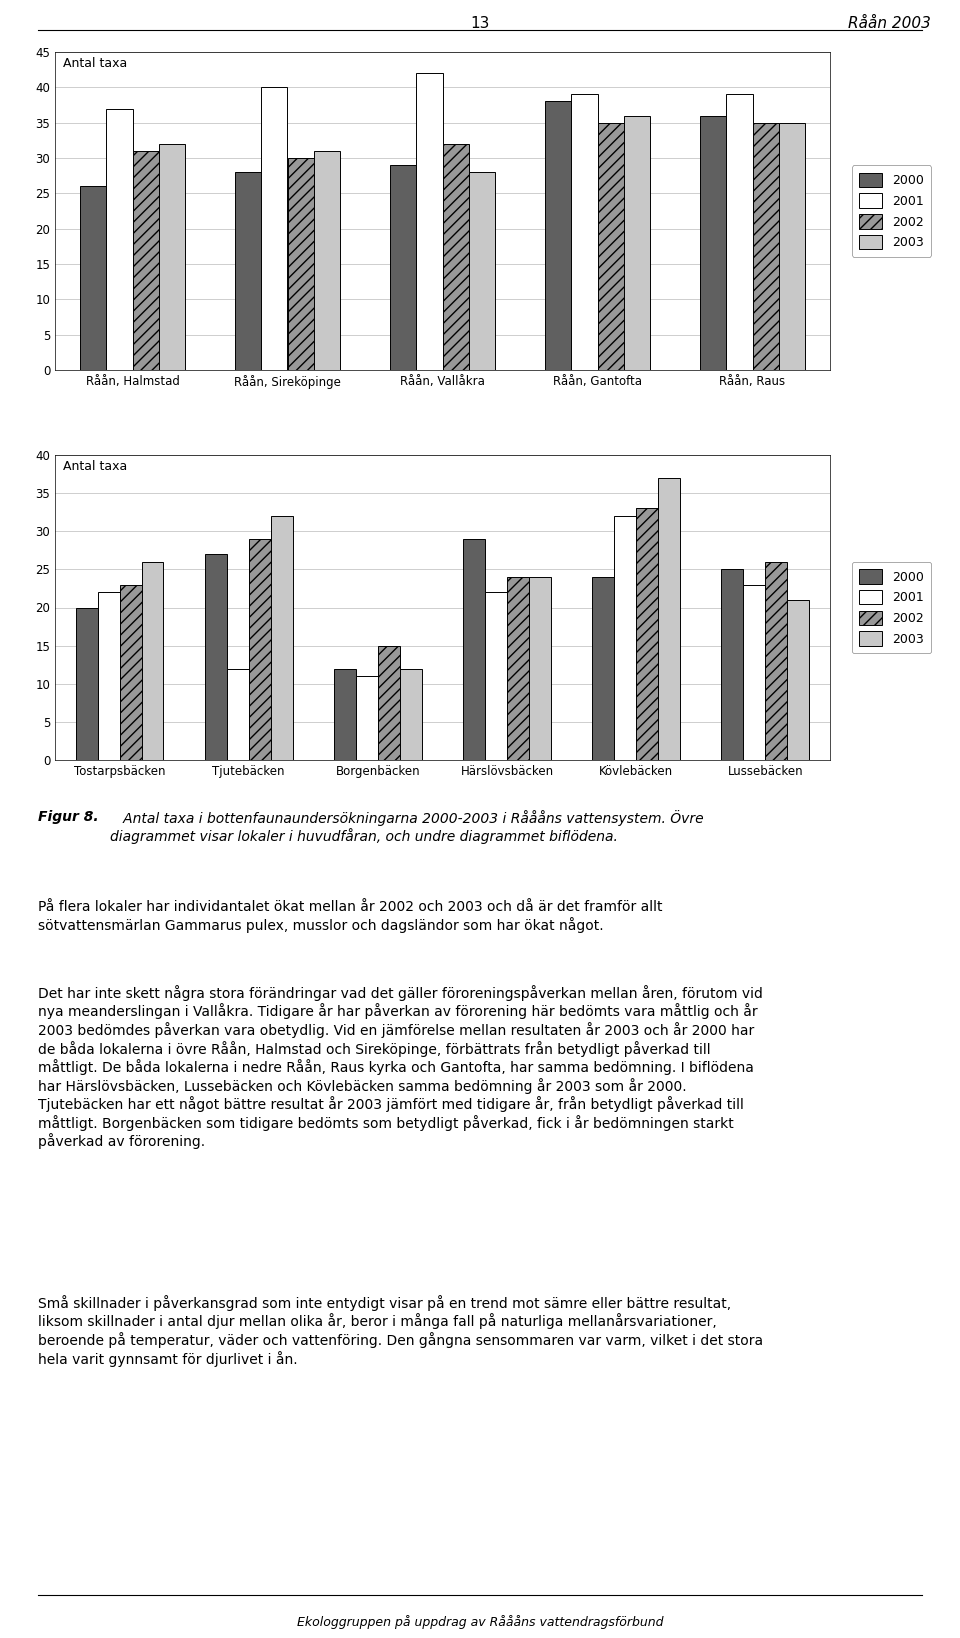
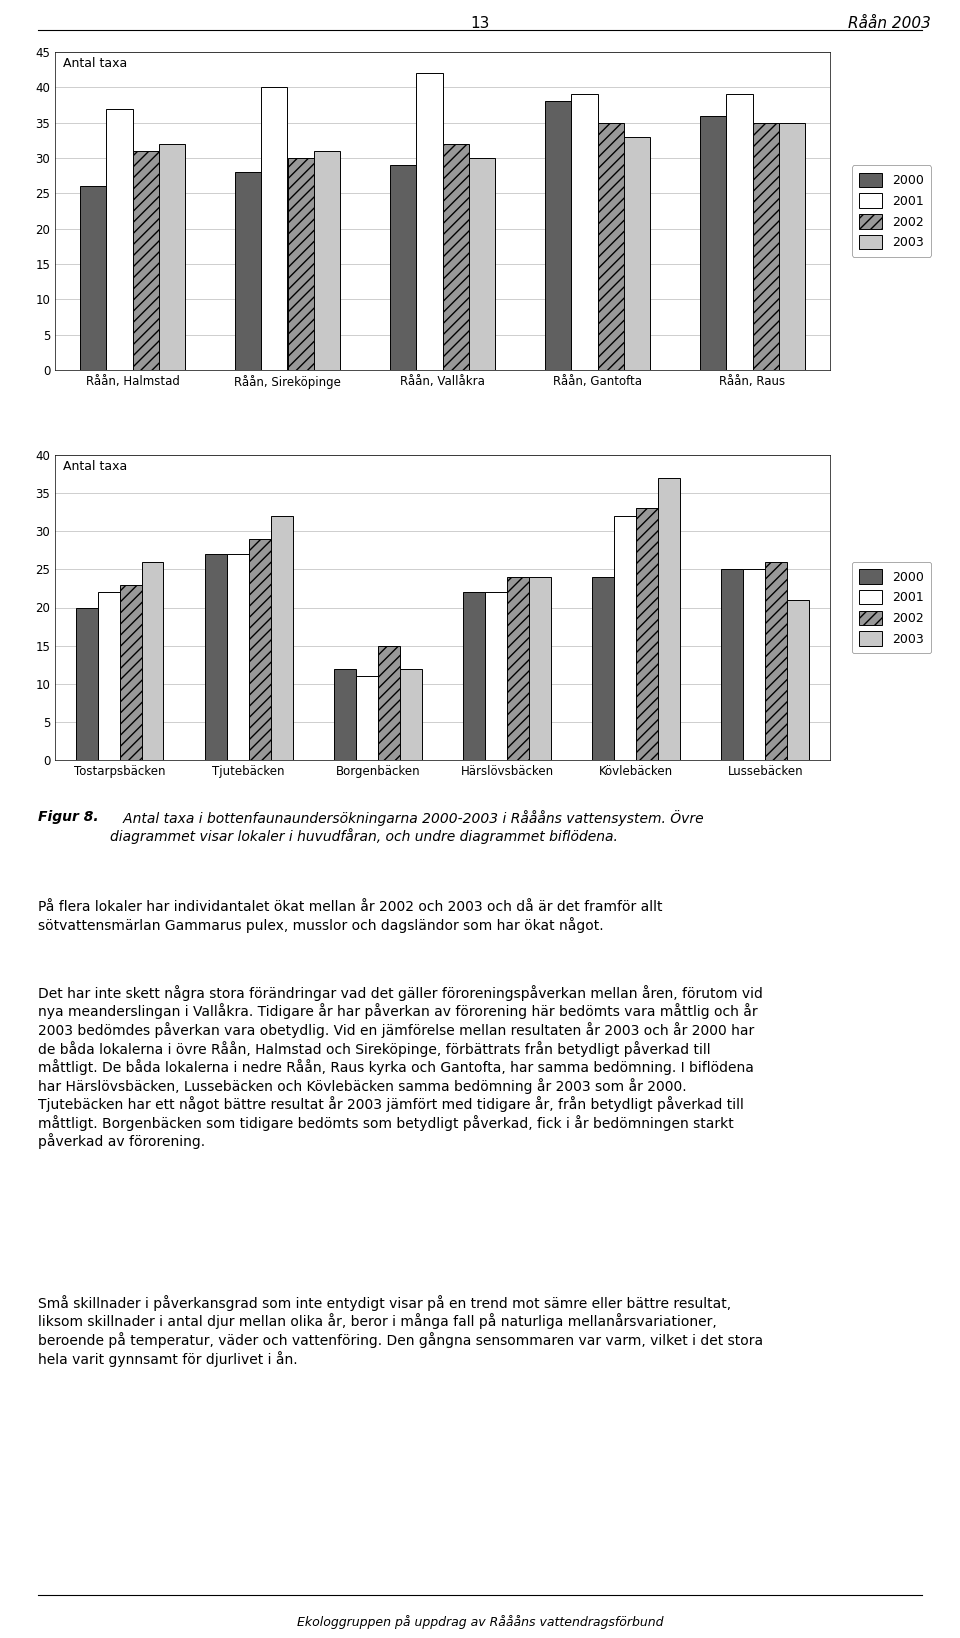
2003/Råån, Vallåkra: 28 -> 30
2003/Råån, Gantofta: 36 -> 33
2001/Tjutebäcken: 12 -> 27
2000/Härslövsbäcken: 29 -> 22
2001/Lussebäcken: 23 -> 25
